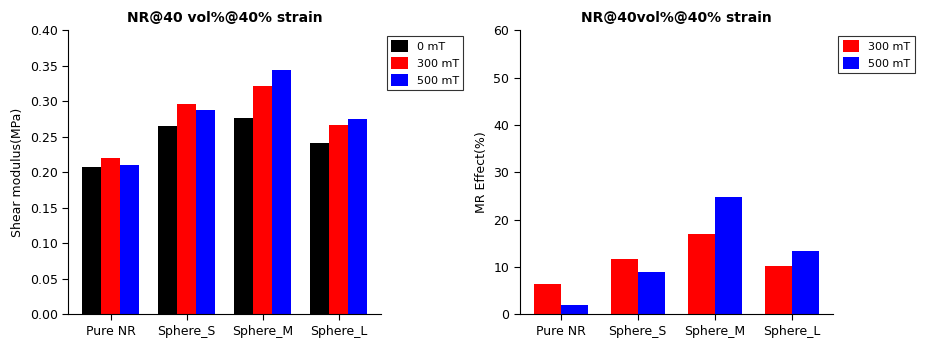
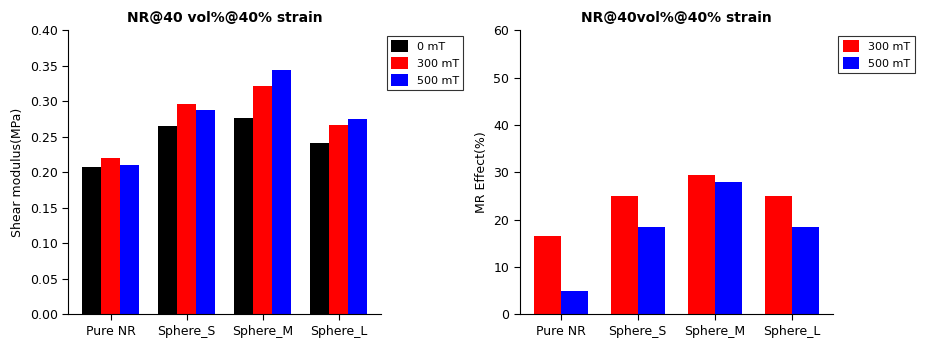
NR@40vol%@40% strain/300 mT/Pure NR: 6.5 -> 16.5
NR@40vol%@40% strain/500 mT/Pure NR: 2.0 -> 5.0
NR@40vol%@40% strain/300 mT/Sphere_S: 11.8 -> 25.0
NR@40vol%@40% strain/500 mT/Sphere_S: 8.9 -> 18.5
NR@40vol%@40% strain/300 mT/Sphere_M: 17.0 -> 29.5
NR@40vol%@40% strain/500 mT/Sphere_M: 24.8 -> 28.0
NR@40vol%@40% strain/300 mT/Sphere_L: 10.2 -> 25.0
NR@40vol%@40% strain/500 mT/Sphere_L: 13.5 -> 18.5
